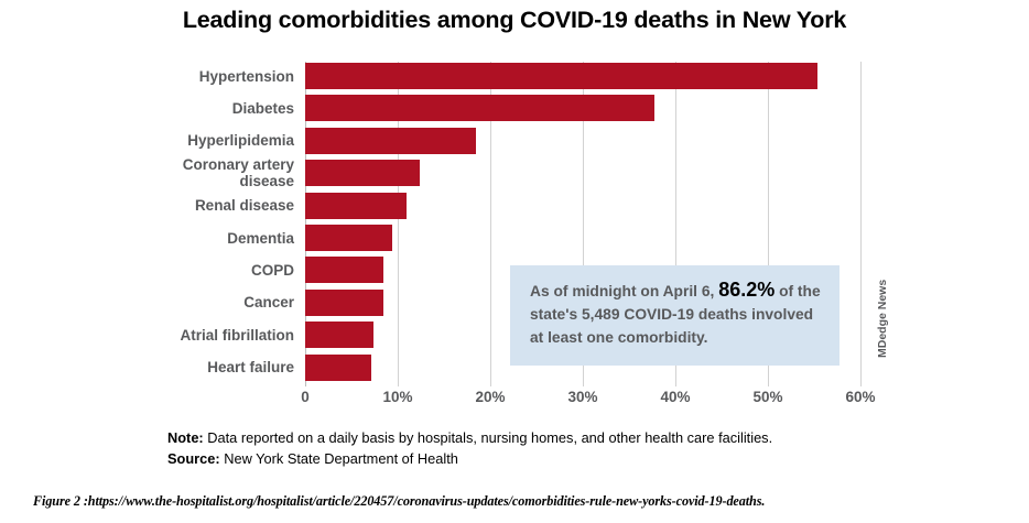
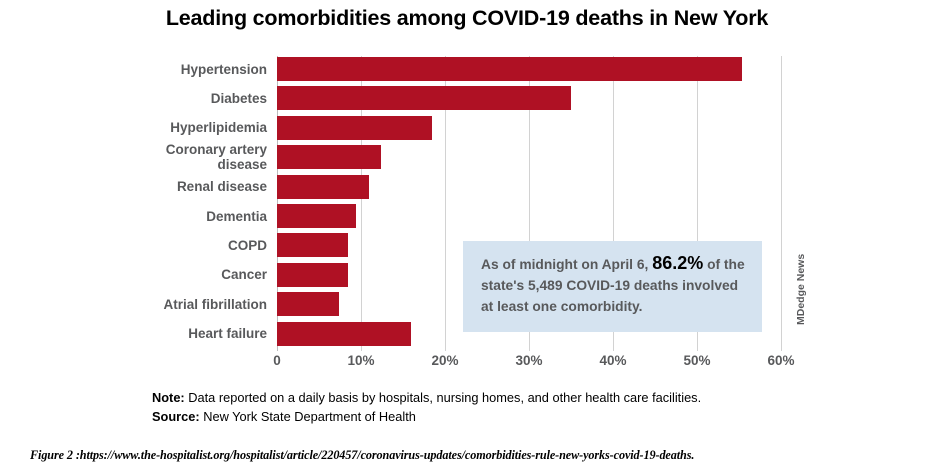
Diabetes: 38% -> 35%
Heart failure: 7% -> 16%
